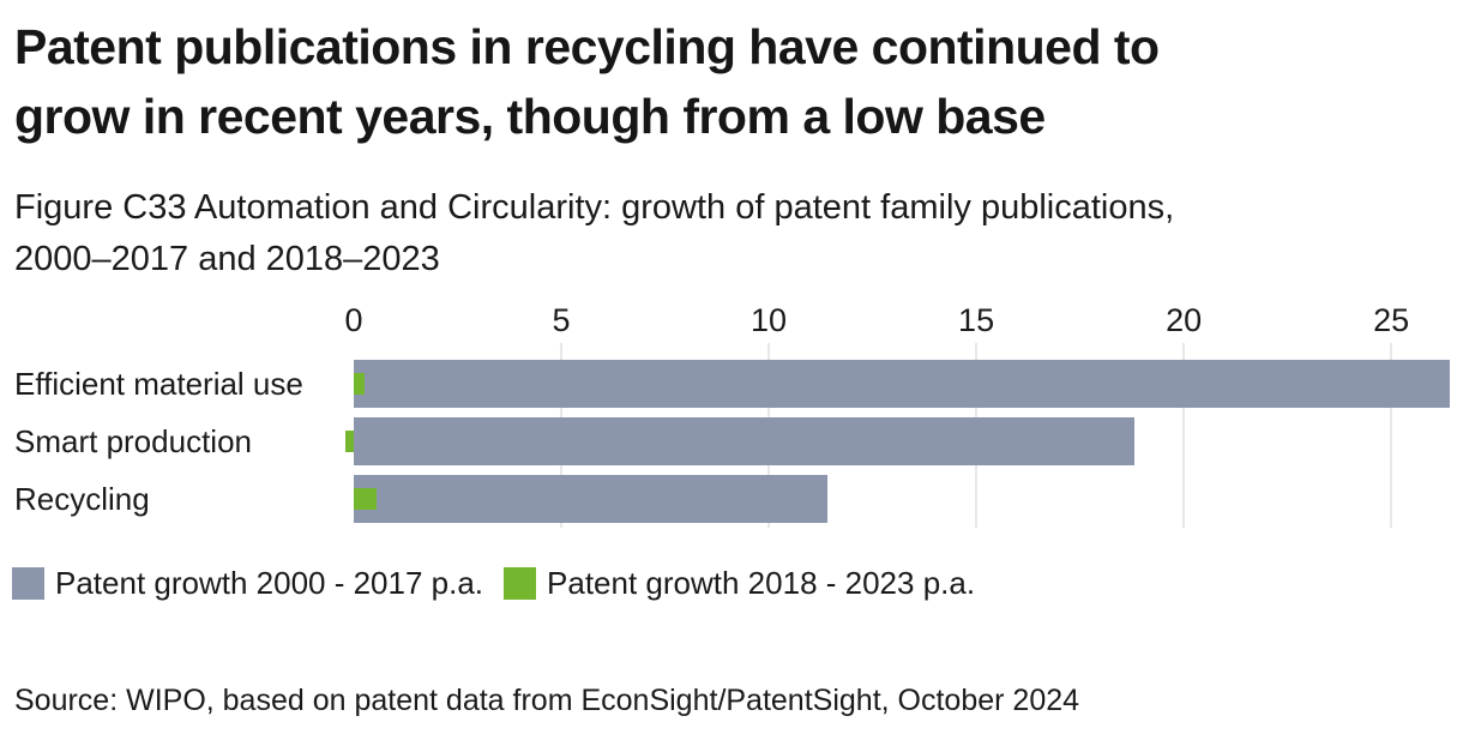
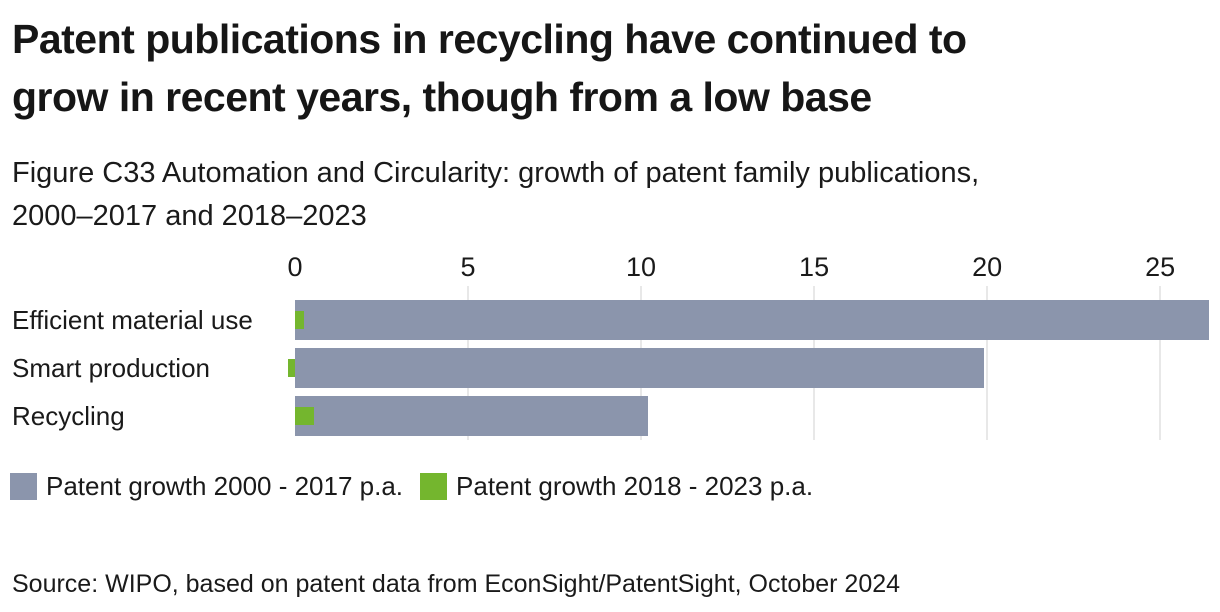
Patent growth 2000 - 2017 p.a./Smart production: 18.8 -> 19.9
Patent growth 2000 - 2017 p.a./Recycling: 11.4 -> 10.2
